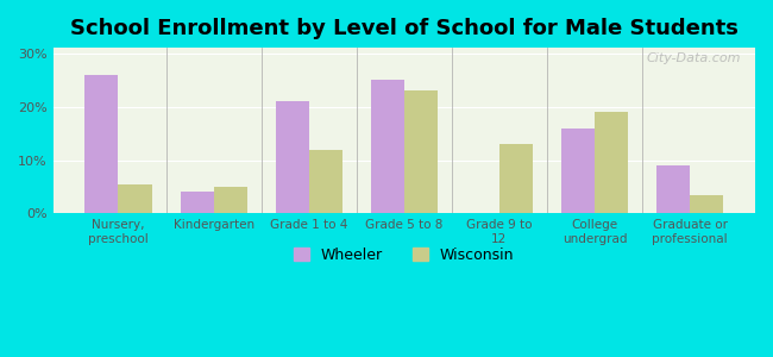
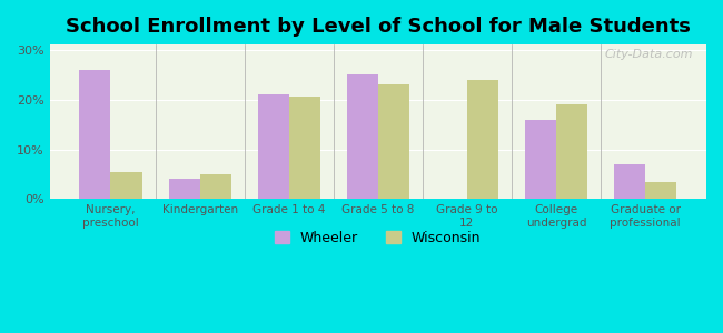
Wisconsin/Grade 1 to 4: 12.0% -> 20.5%
Wisconsin/Grade 9 to 12: 13.0% -> 24.0%
Wheeler/Graduate or professional: 9% -> 7%
